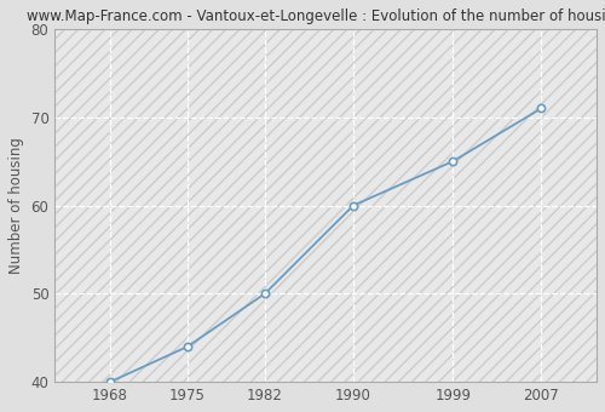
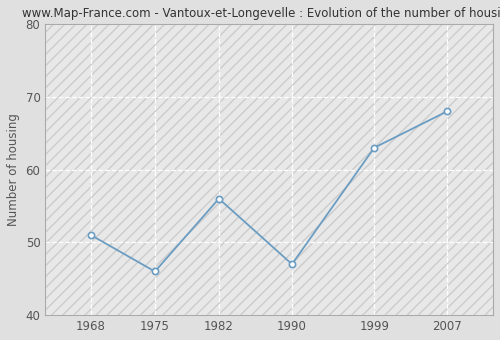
1968: 40 -> 51
1975: 44 -> 46
1982: 50 -> 56
1990: 60 -> 47
1999: 65 -> 63
2007: 71 -> 68
